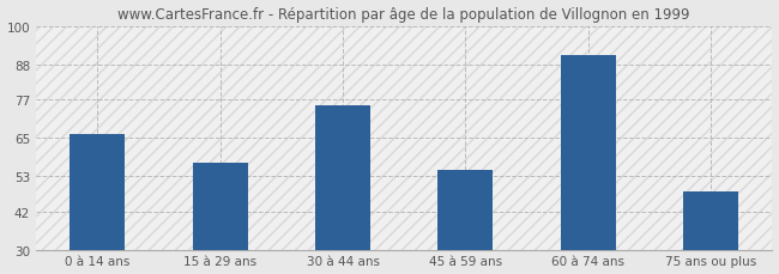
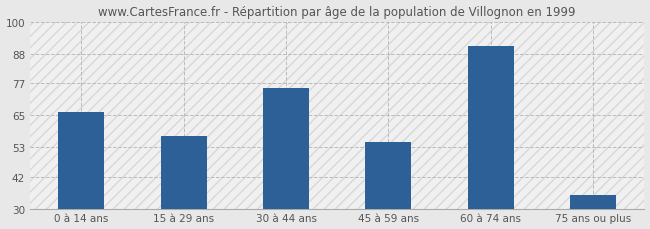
75 ans ou plus: 48 -> 35
